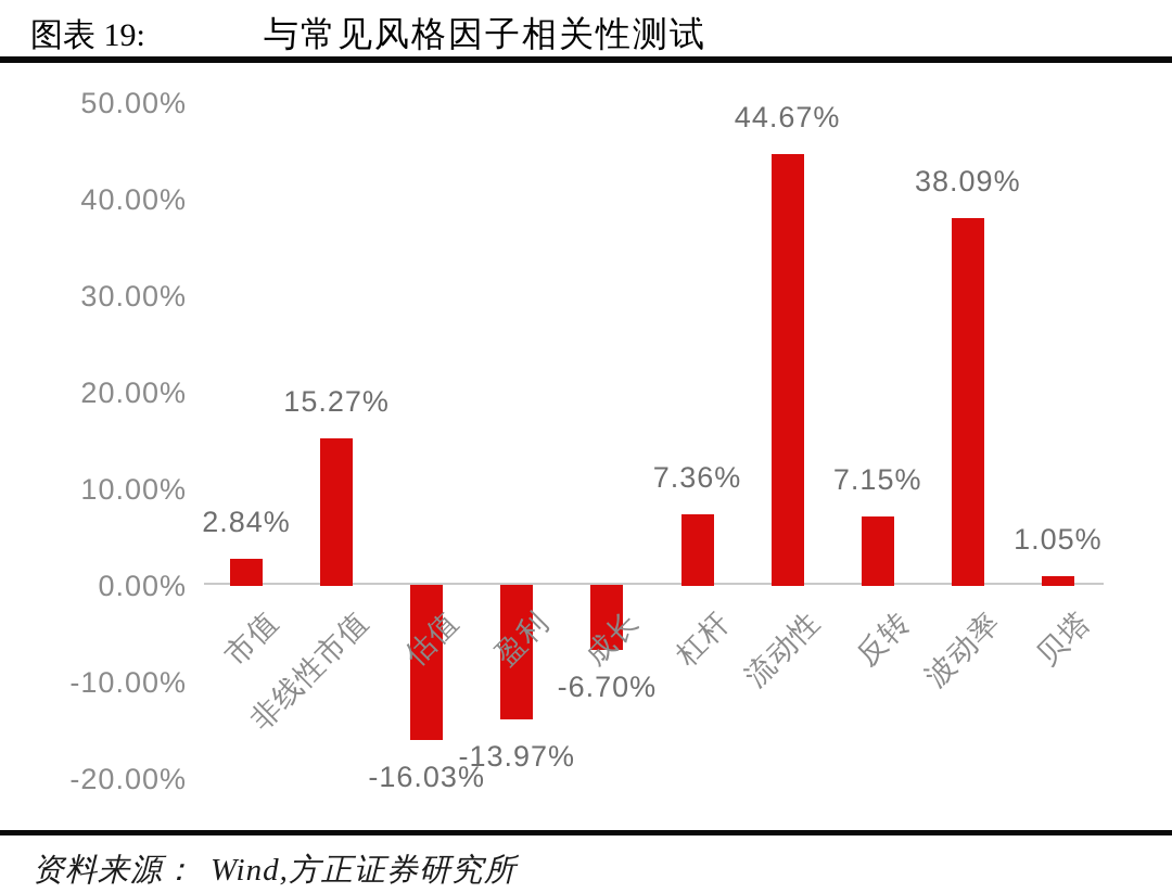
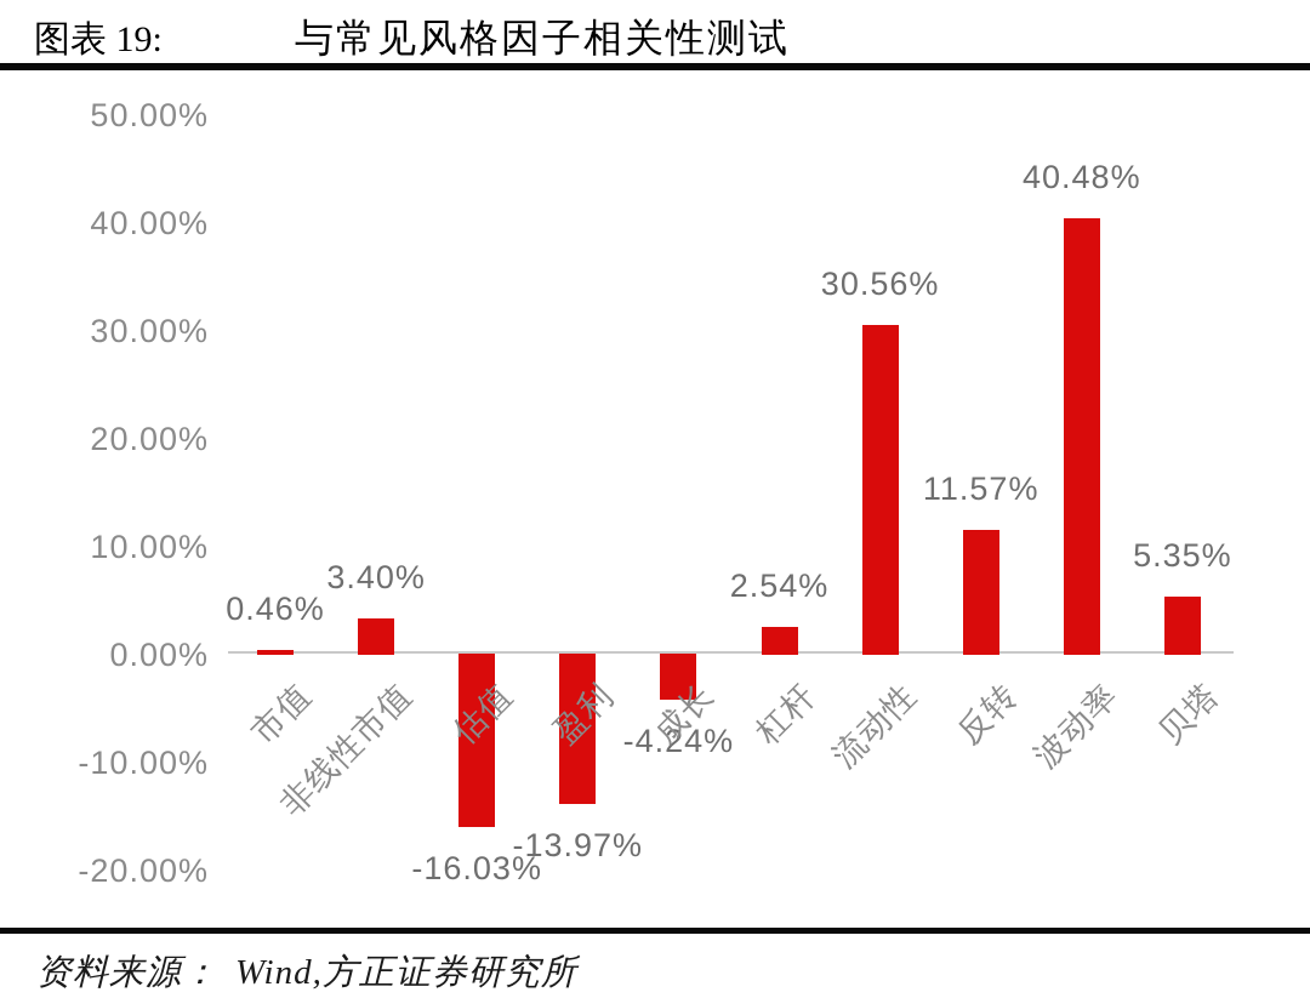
市值: 2.84% -> 0.46%
非线性市值: 15.27% -> 3.40%
成长: -6.70% -> -4.24%
杠杆: 7.36% -> 2.54%
流动性: 44.67% -> 30.56%
反转: 7.15% -> 11.57%
波动率: 38.09% -> 40.48%
贝塔: 1.05% -> 5.35%
